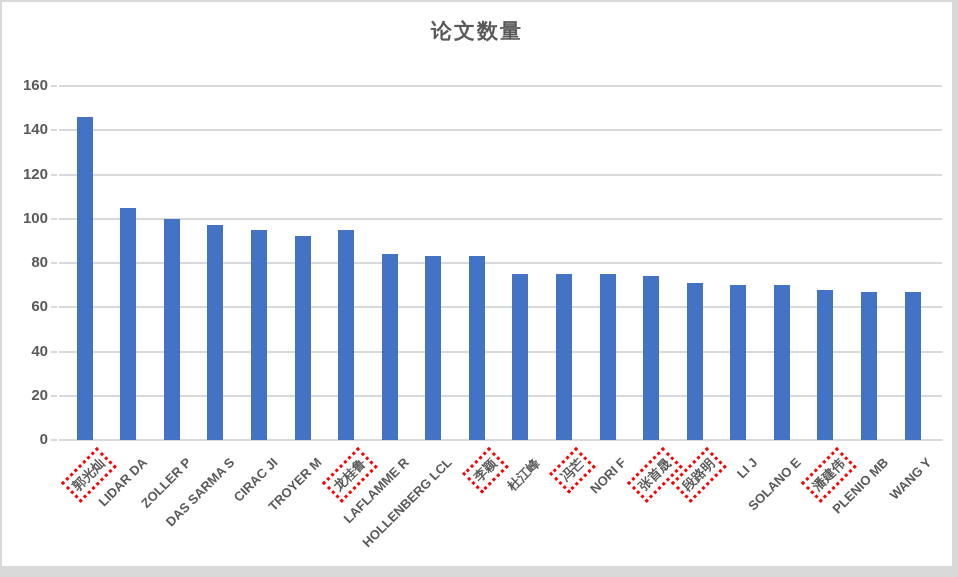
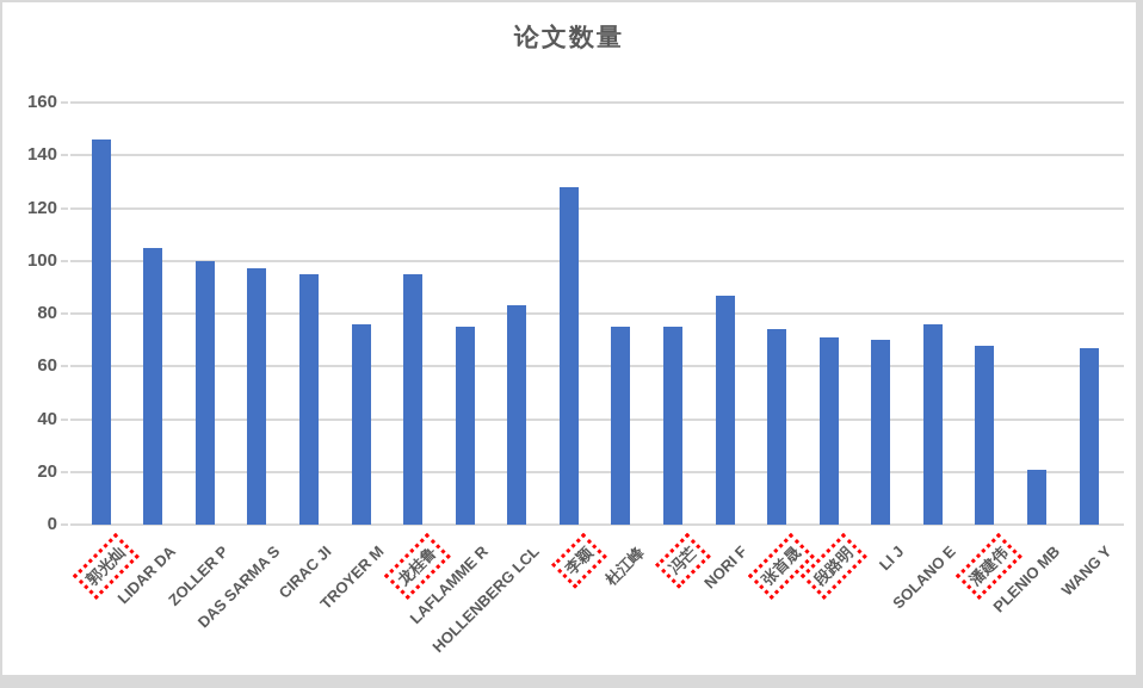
TROYER M: 92 -> 76
LAFLAMME R: 84 -> 75
李颖: 83 -> 128
NORI F: 75 -> 87
SOLANO E: 70 -> 76
PLENIO MB: 67 -> 21
